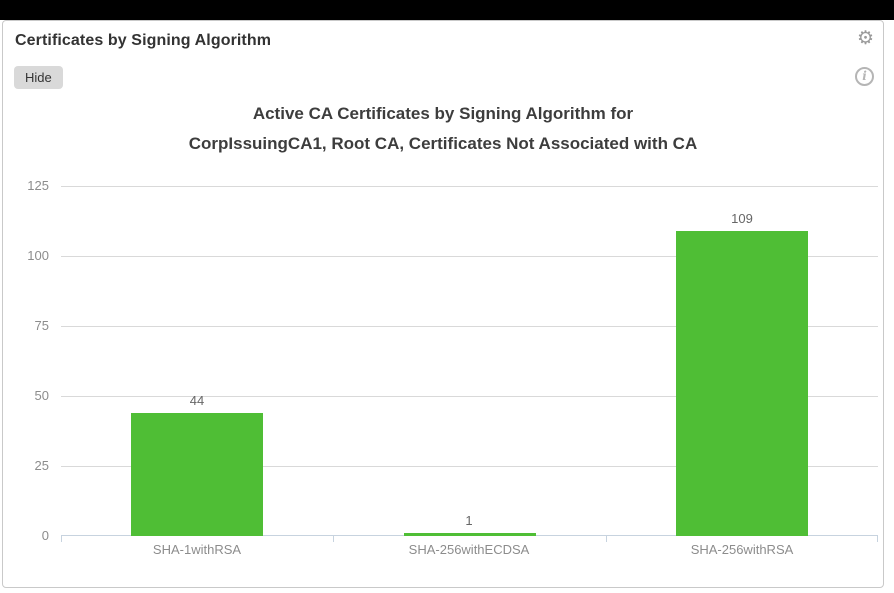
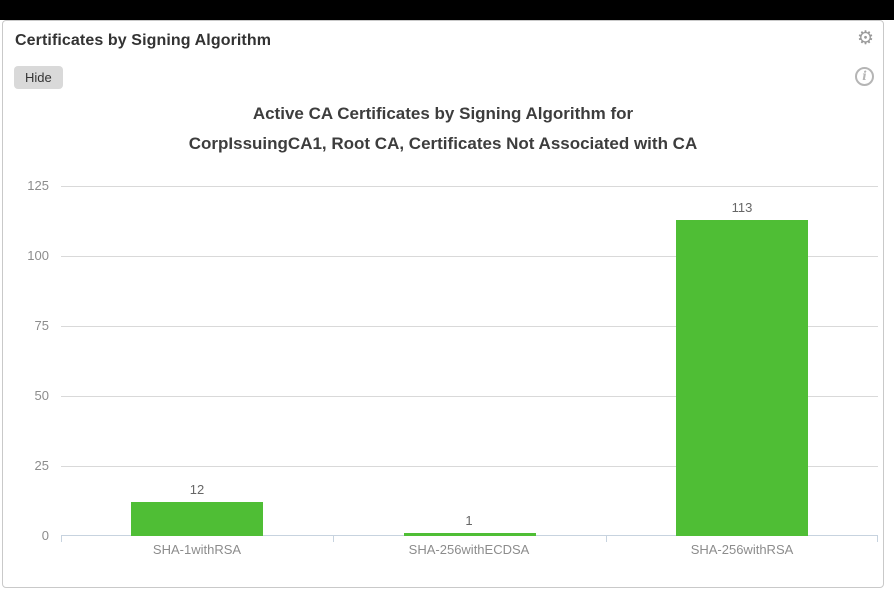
SHA-1withRSA: 44 -> 12
SHA-256withRSA: 109 -> 113
